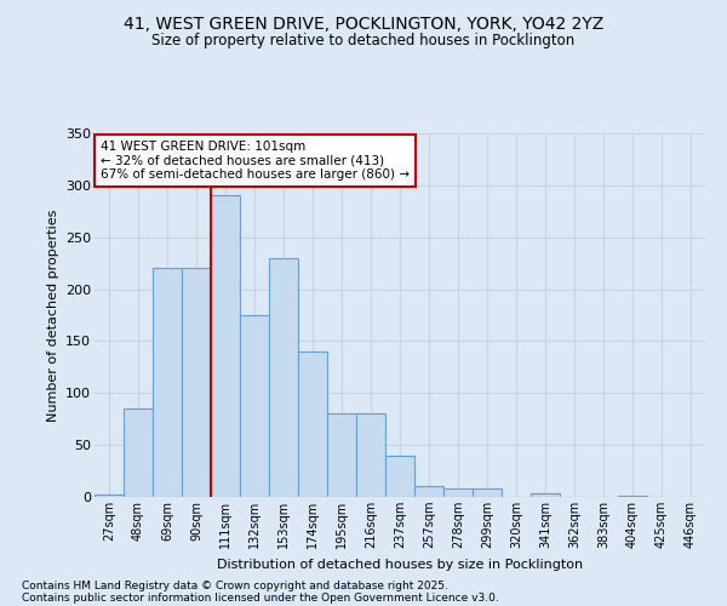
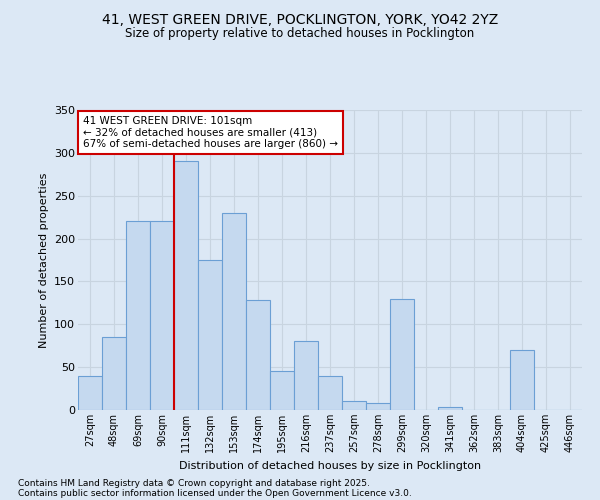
27sqm: 2 -> 40
174sqm: 140 -> 128
195sqm: 80 -> 46
299sqm: 8 -> 130
404sqm: 1 -> 70
